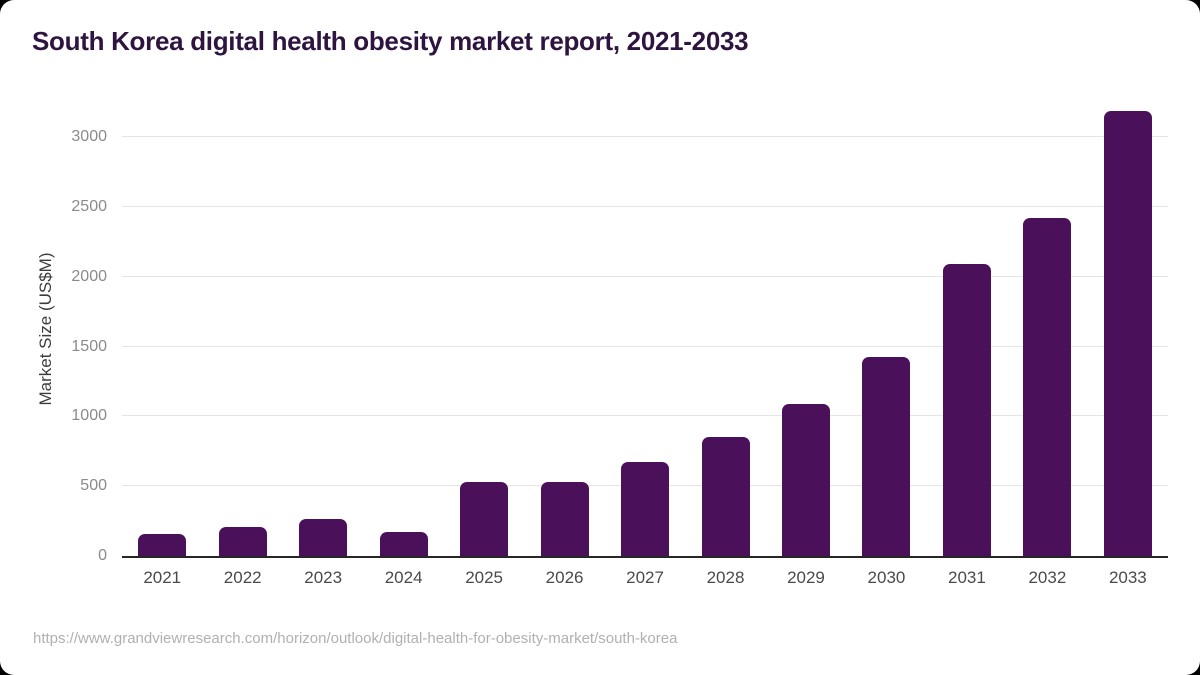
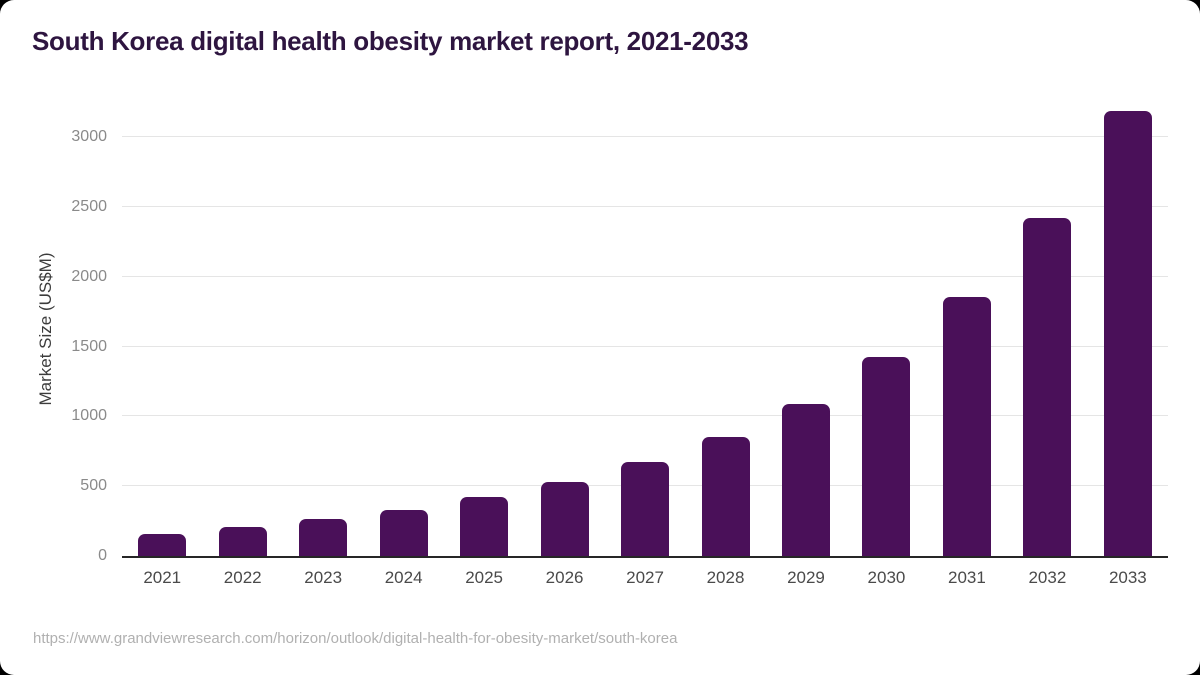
2024: 170 -> 330
2025: 530 -> 420
2031: 2090 -> 1860
